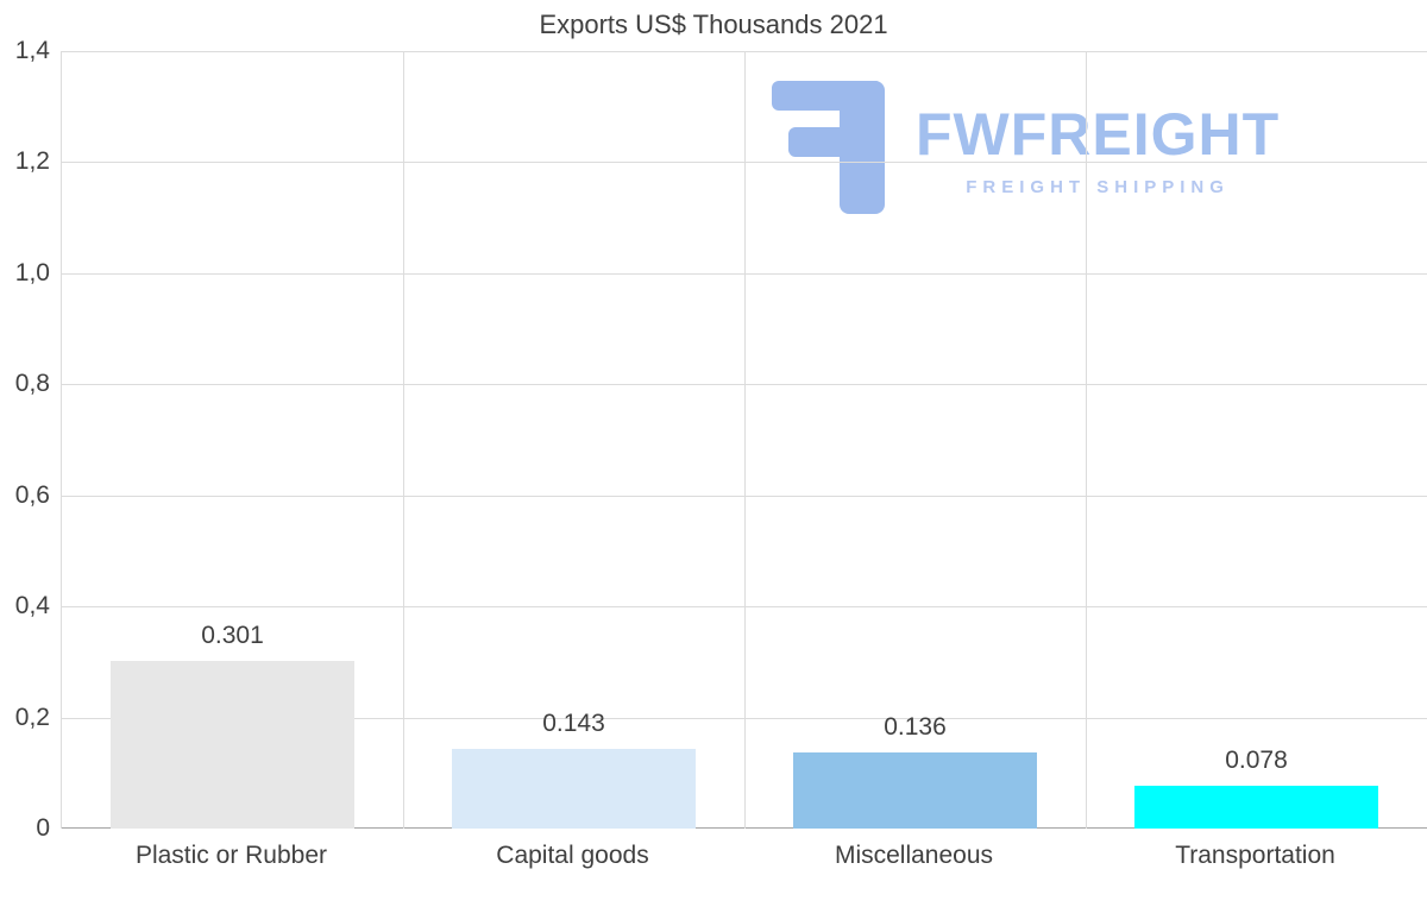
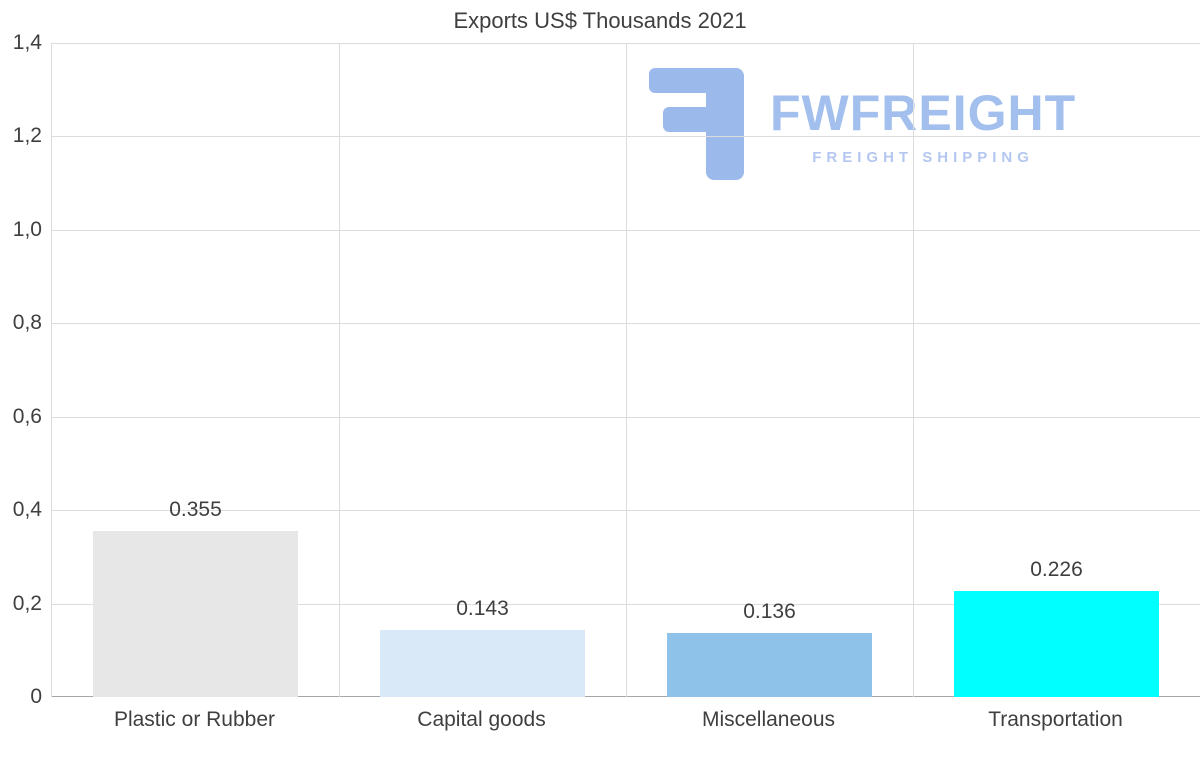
Plastic or Rubber: 0.301 -> 0.355
Transportation: 0.078 -> 0.226
